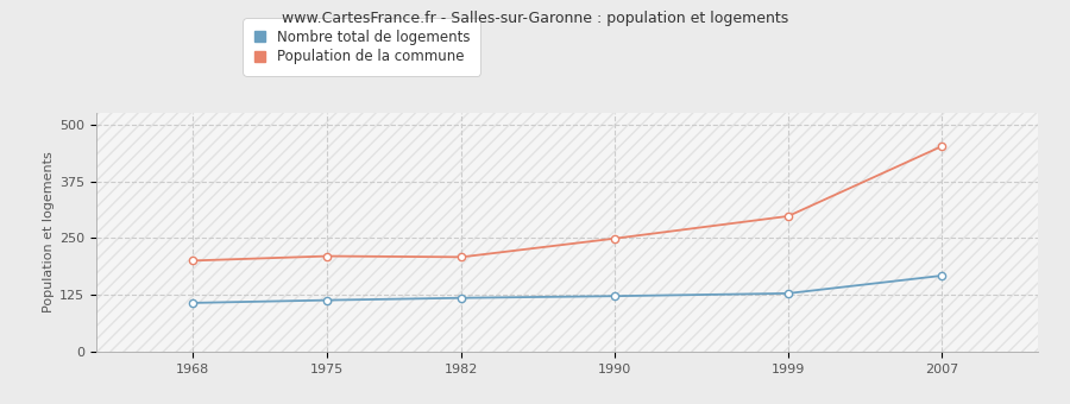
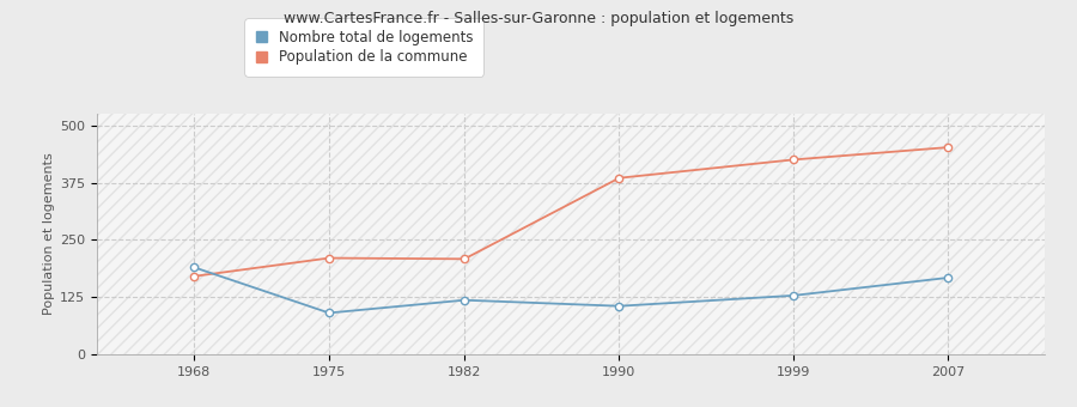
Nombre total de logements/1968: 107 -> 190
Population de la commune/1968: 200 -> 170
Nombre total de logements/1975: 113 -> 90
Nombre total de logements/1990: 122 -> 105
Population de la commune/1990: 249 -> 385
Population de la commune/1999: 298 -> 425
